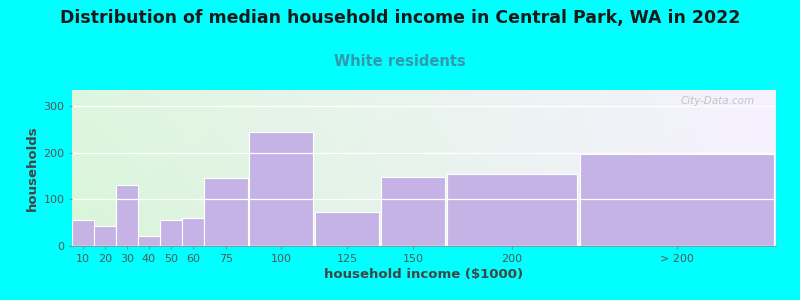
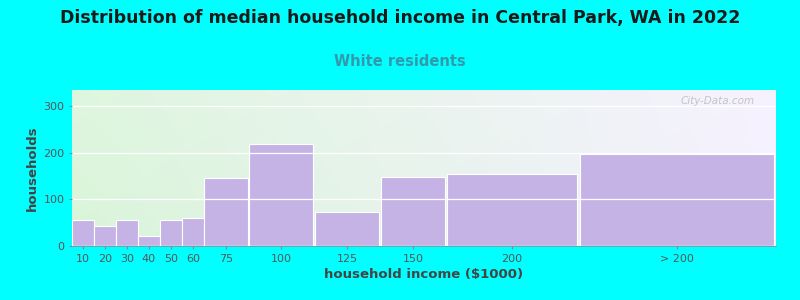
30: 130 -> 55
100: 245 -> 220
